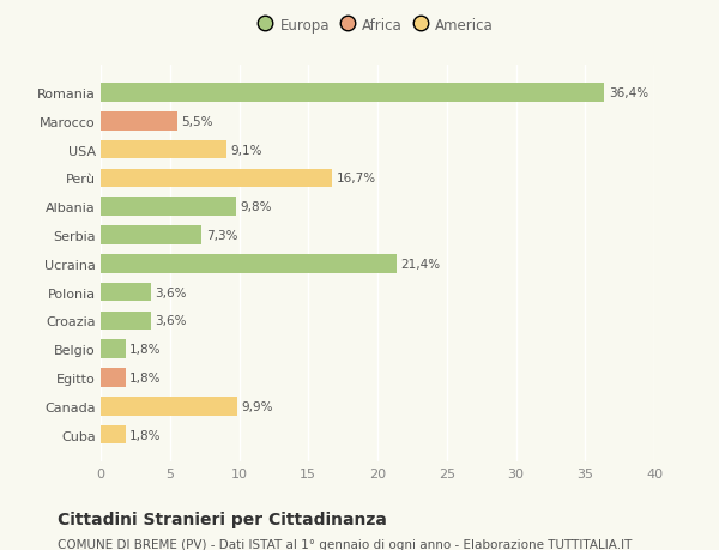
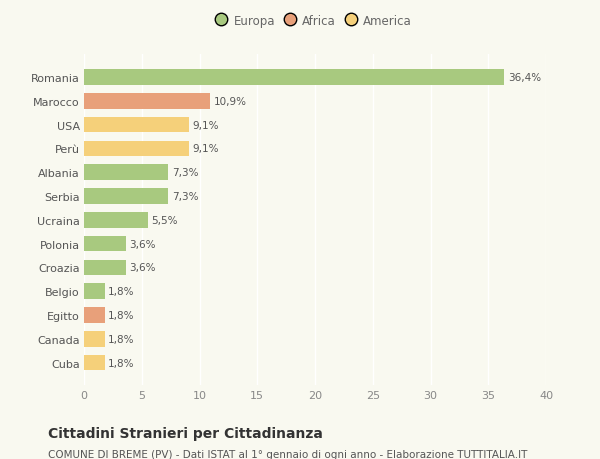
Marocco: 5,5% -> 10,9%
Perù: 16,7% -> 9,1%
Albania: 9,8% -> 7,3%
Ucraina: 21,4% -> 5,5%
Canada: 9,9% -> 1,8%
